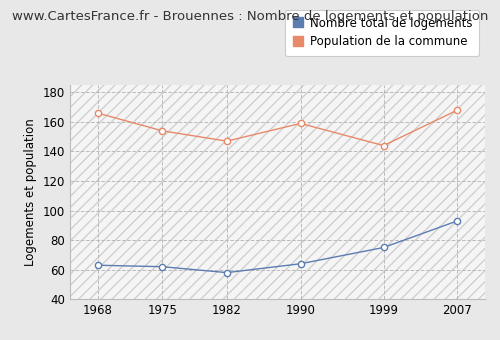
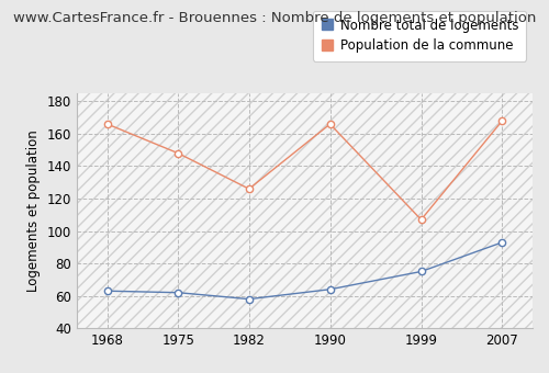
Population de la commune/1975: 154 -> 148
Population de la commune/1982: 147 -> 126
Population de la commune/1990: 159 -> 166
Population de la commune/1999: 144 -> 107
